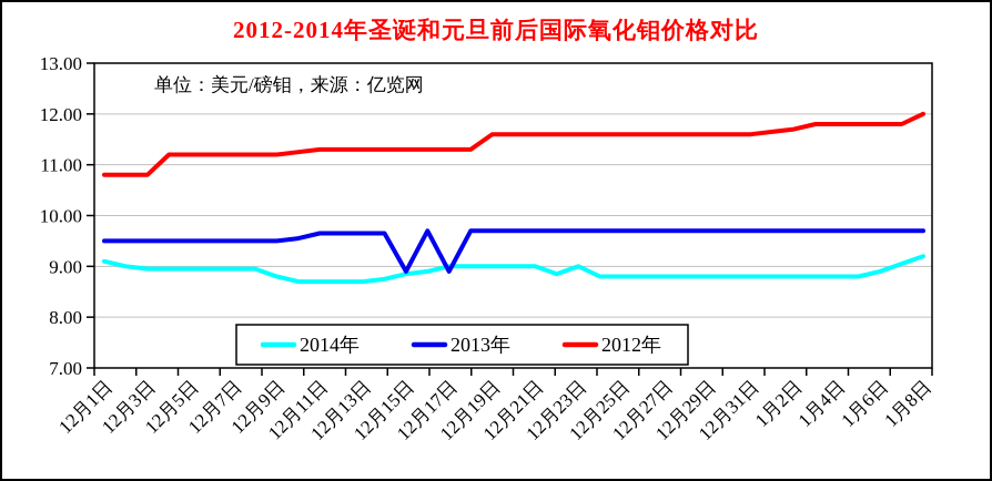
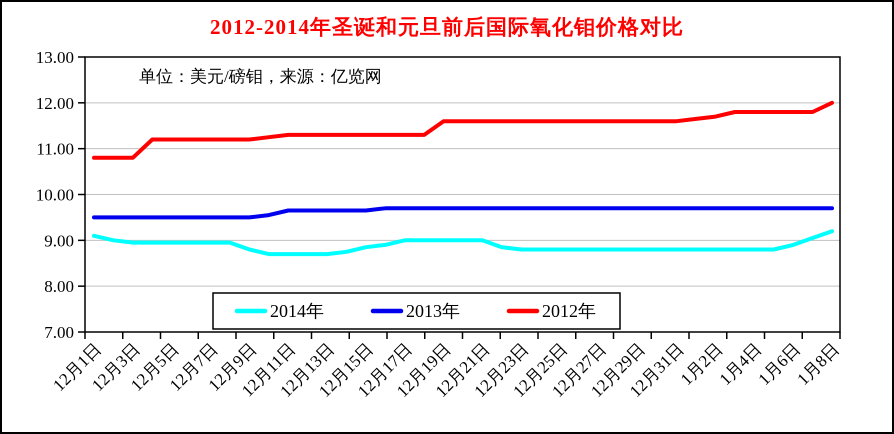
2013年/12月15日: 8.9 -> 9.7
2013年/12月17日: 8.9 -> 9.7
2014年/12月23日: 9.0 -> 8.8
